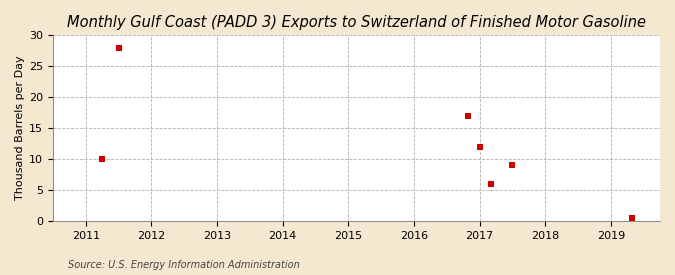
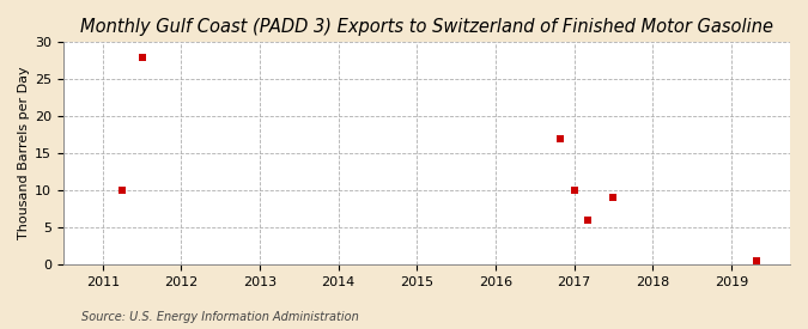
2017: 12.0 -> 10.0
